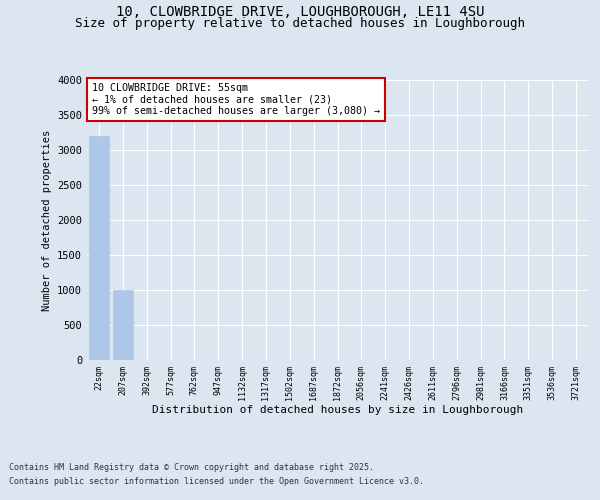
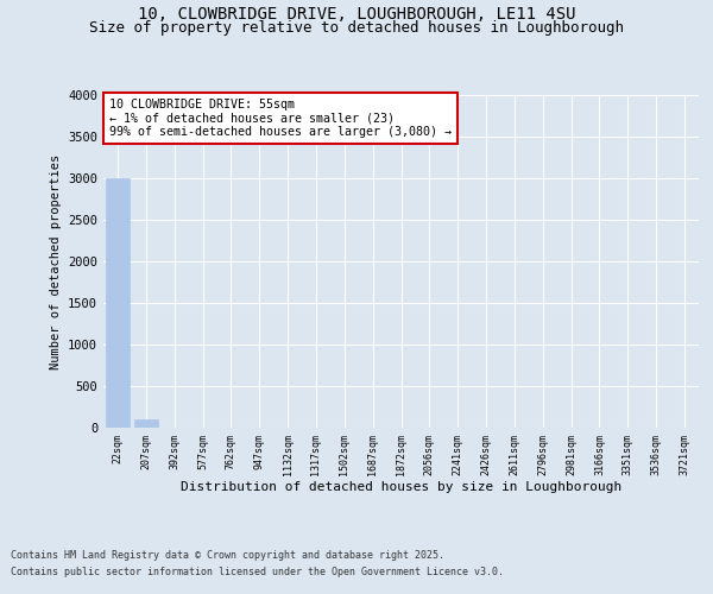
22sqm: 3200 -> 3000
207sqm: 1000 -> 100
